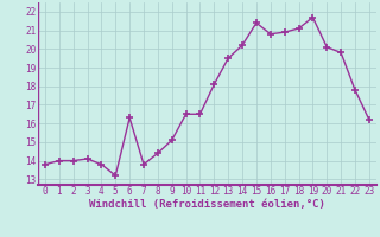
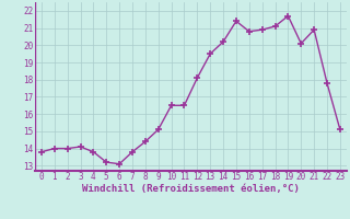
6: 16.3 -> 13.1
21: 19.8 -> 20.9
23: 16.2 -> 15.1
